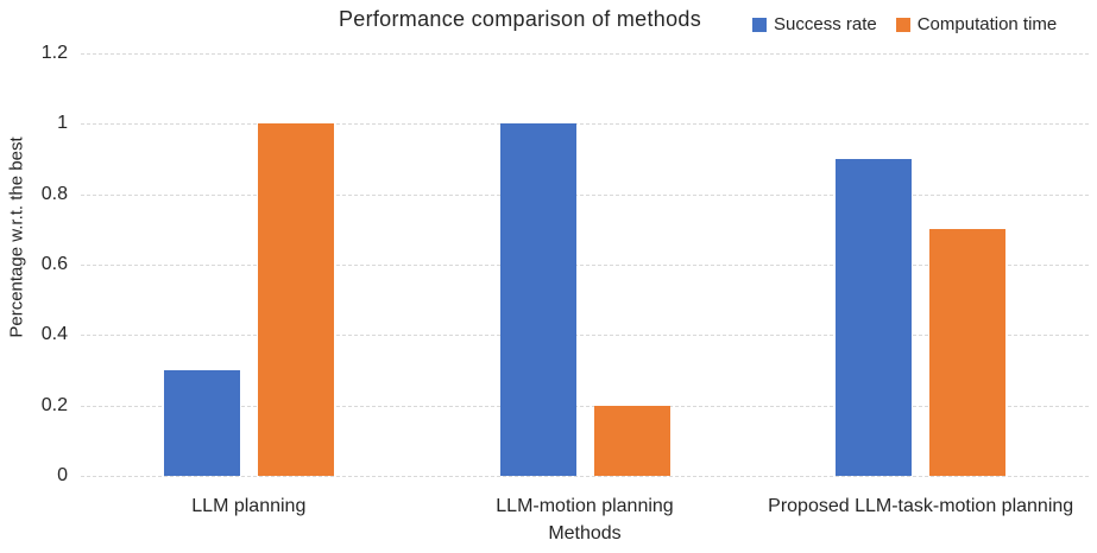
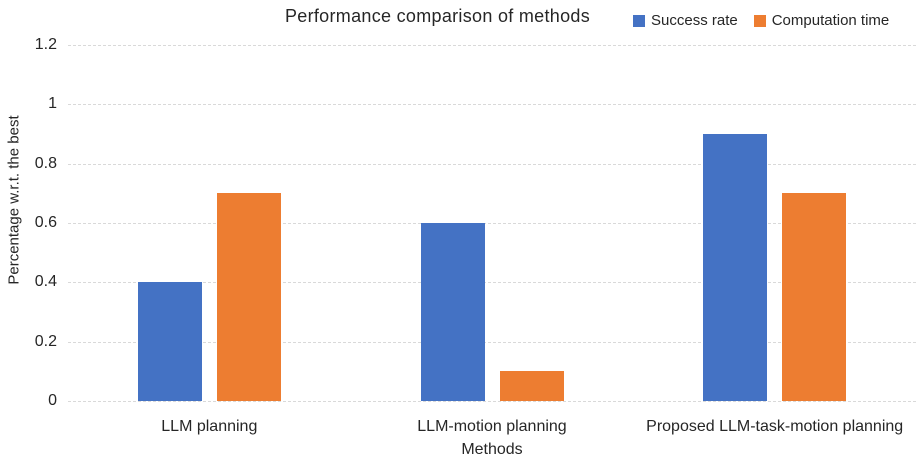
Success rate/LLM planning: 0.3 -> 0.4
Computation time/LLM planning: 1.0 -> 0.7
Success rate/LLM-motion planning: 1.0 -> 0.6
Computation time/LLM-motion planning: 0.2 -> 0.1
